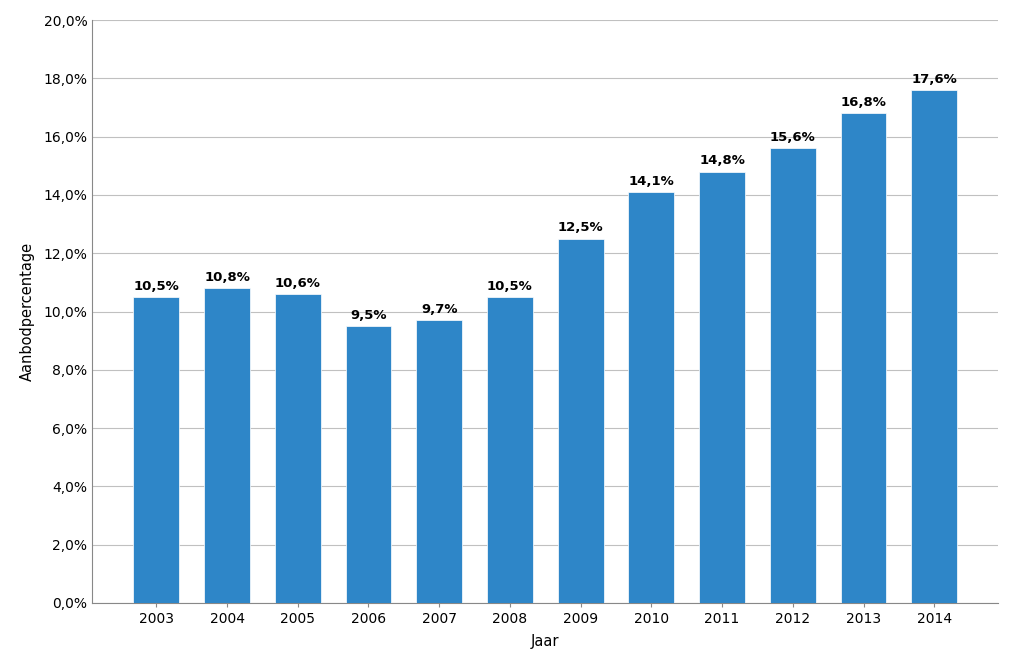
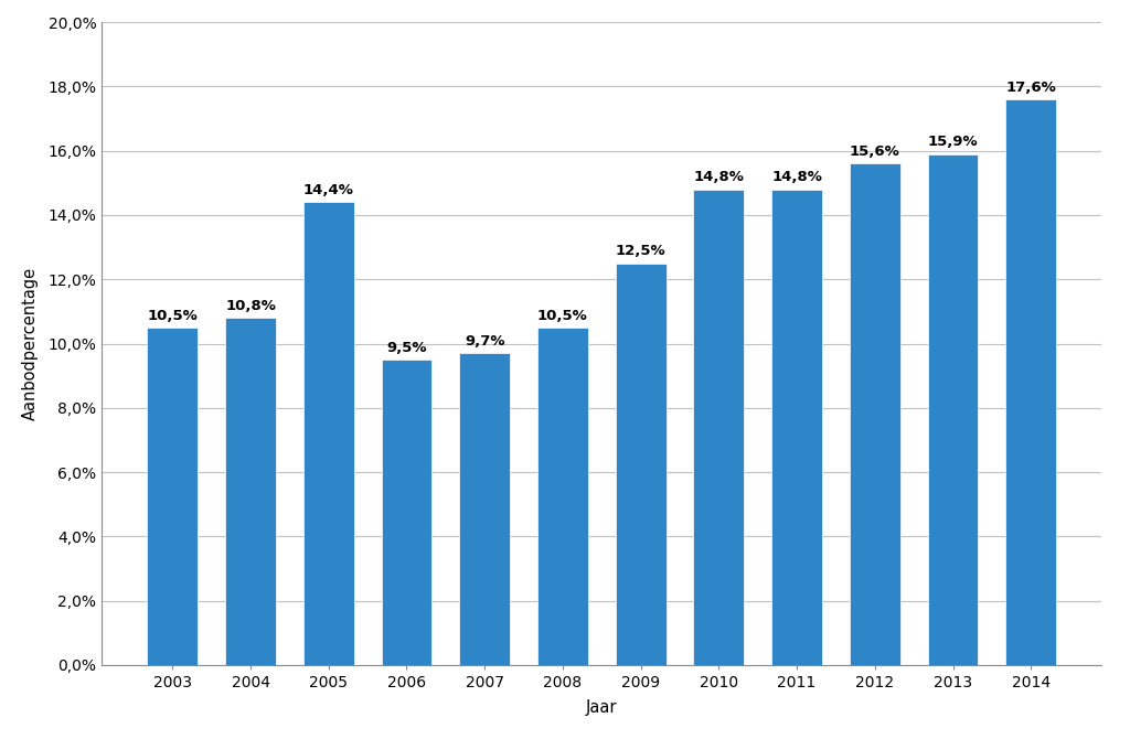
2005: 10,6% -> 14,4%
2010: 14,1% -> 14,8%
2013: 16,8% -> 15,9%
